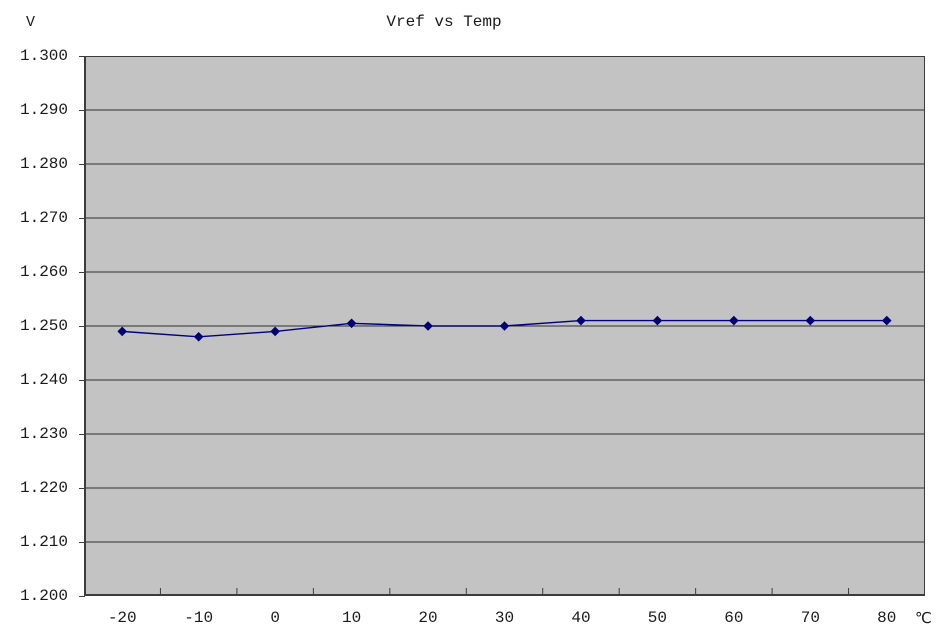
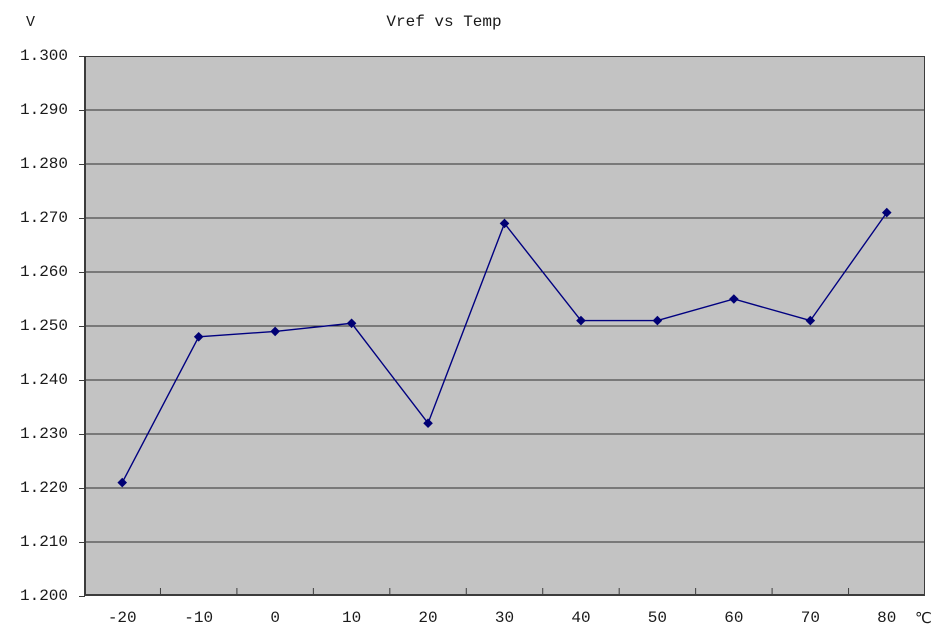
-20: 1.249 -> 1.221
20: 1.250 -> 1.232
30: 1.250 -> 1.269
60: 1.251 -> 1.255
80: 1.251 -> 1.271
